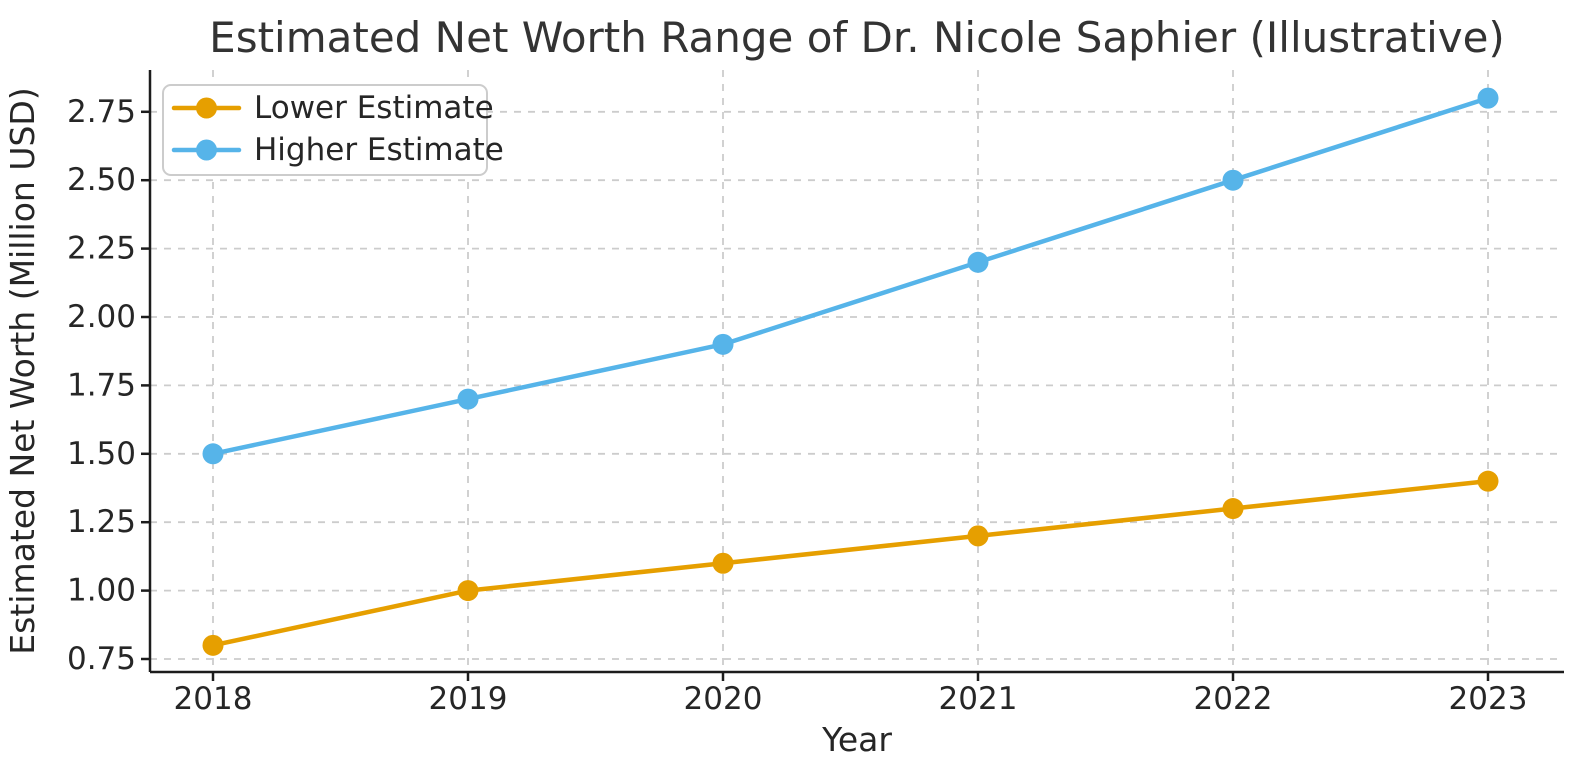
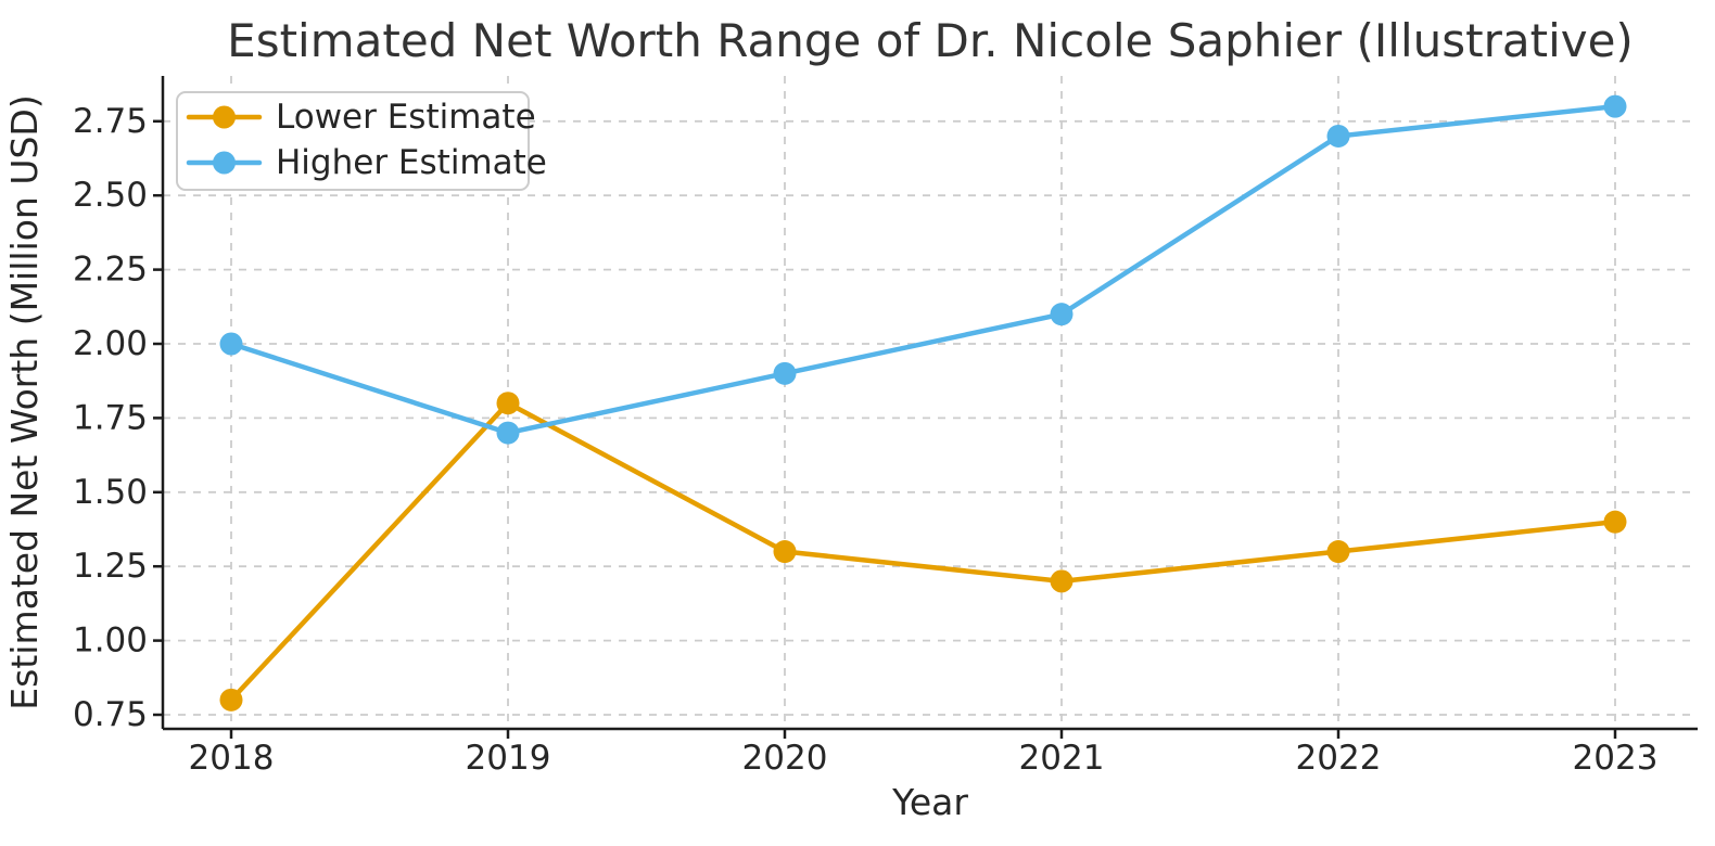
Higher Estimate/2018: 1.5 -> 2.0
Lower Estimate/2019: 1.0 -> 1.8
Lower Estimate/2020: 1.1 -> 1.3
Higher Estimate/2021: 2.2 -> 2.1
Higher Estimate/2022: 2.5 -> 2.7
